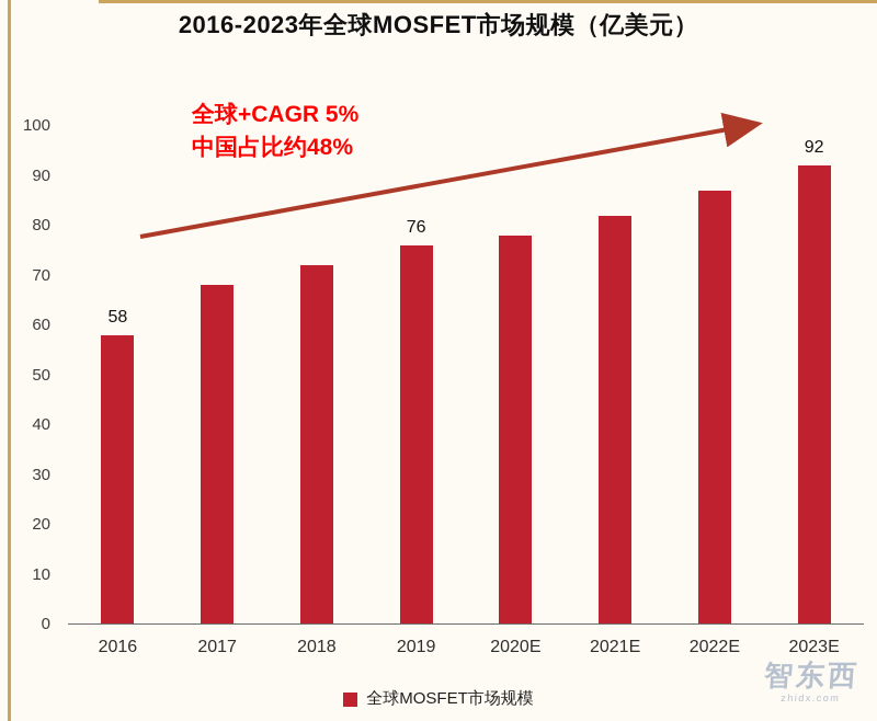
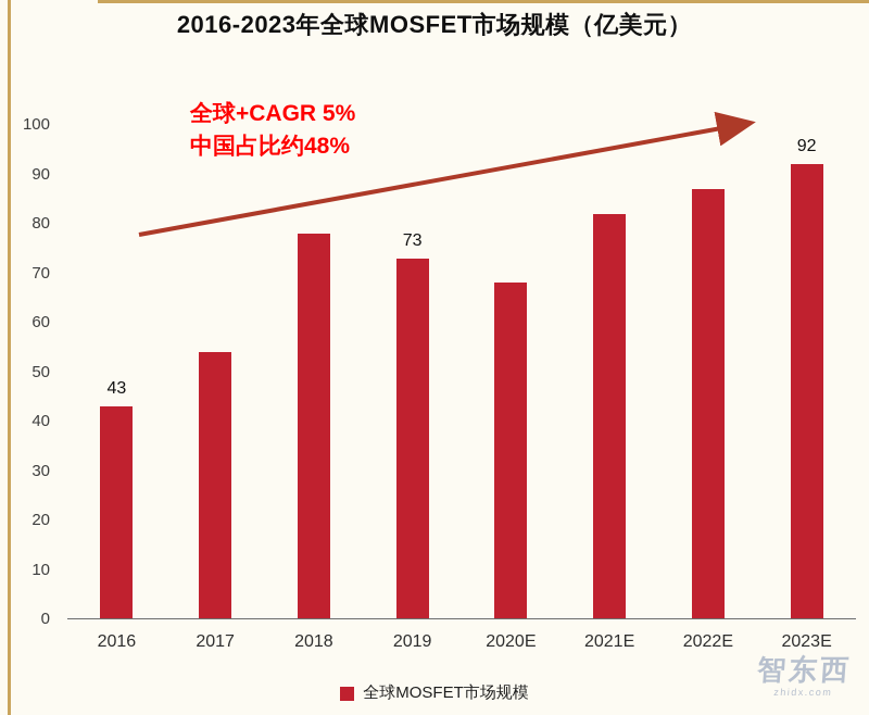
2016: 58 -> 43
2017: 68 -> 54
2018: 72 -> 78
2019: 76 -> 73
2020E: 78 -> 68
